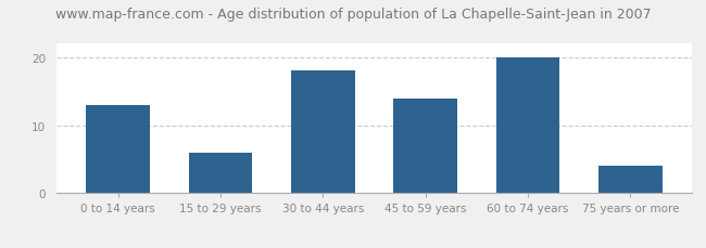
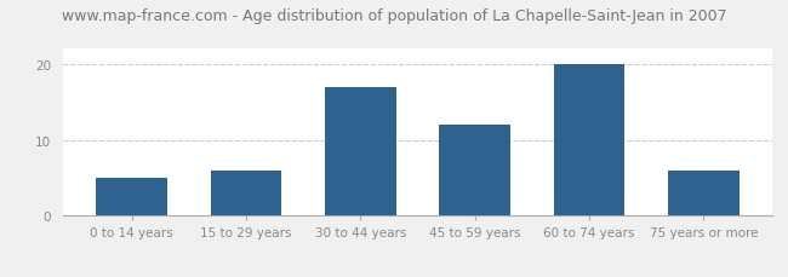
0 to 14 years: 13 -> 5
30 to 44 years: 18 -> 17
45 to 59 years: 14 -> 12
75 years or more: 4 -> 6
